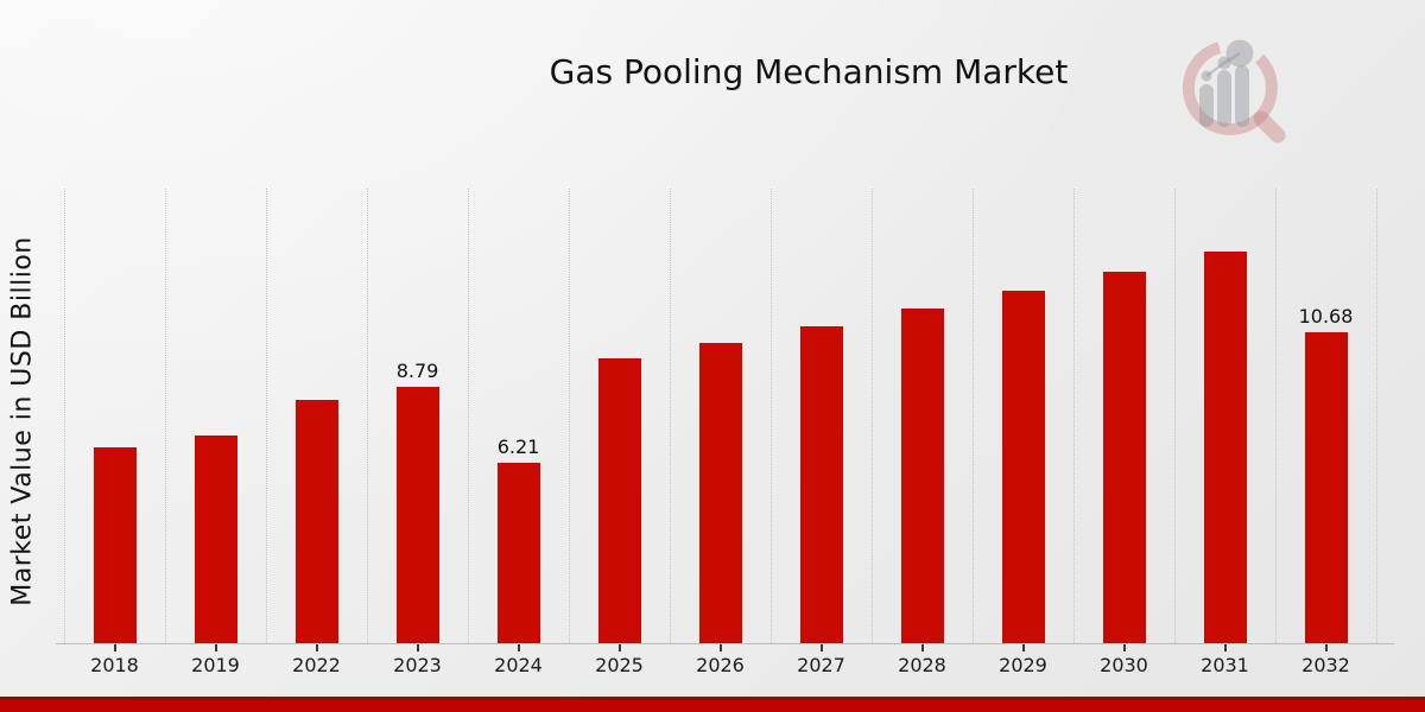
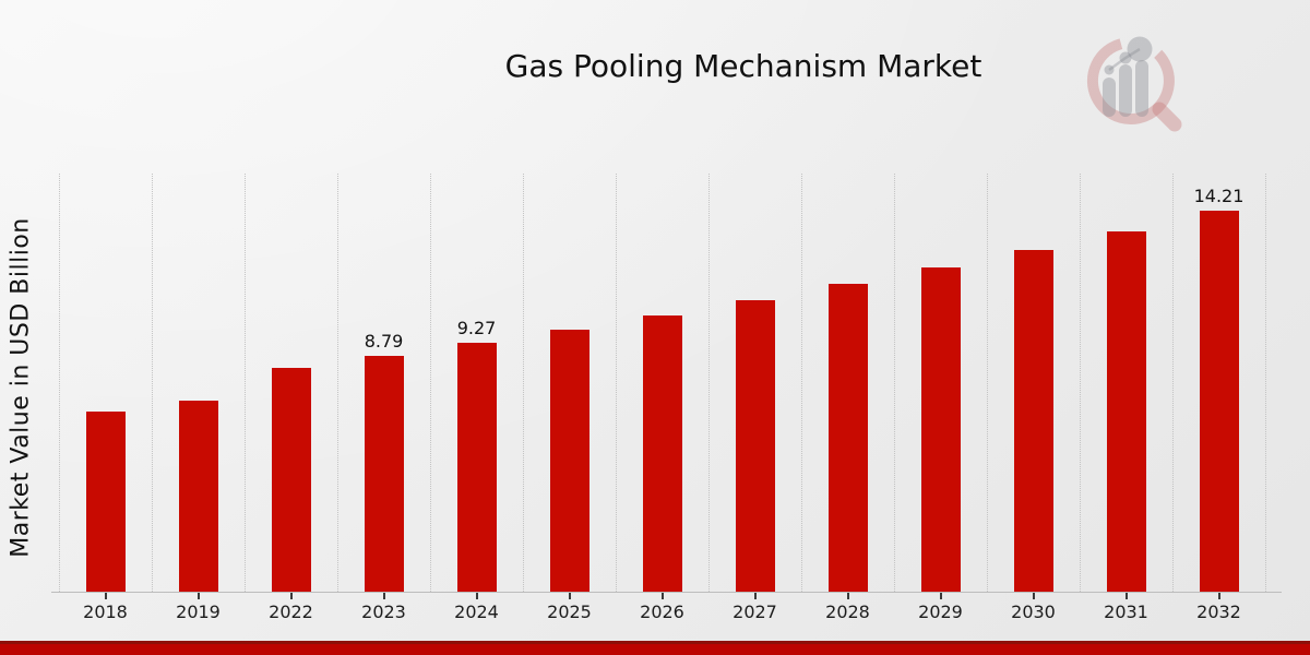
2024: 6.21 -> 9.27
2032: 10.68 -> 14.21
